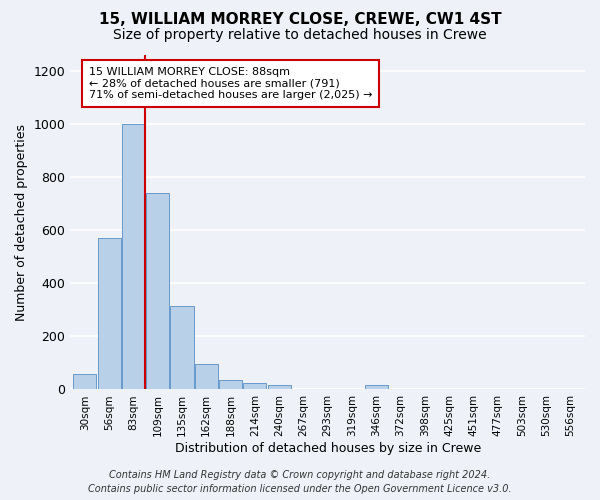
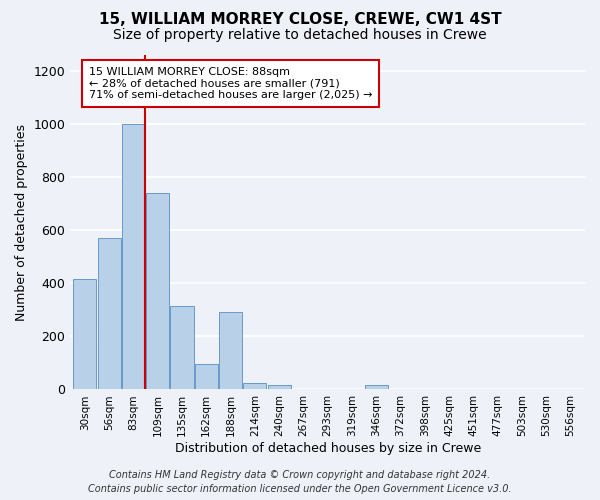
30sqm: 60 -> 415
188sqm: 35 -> 290
